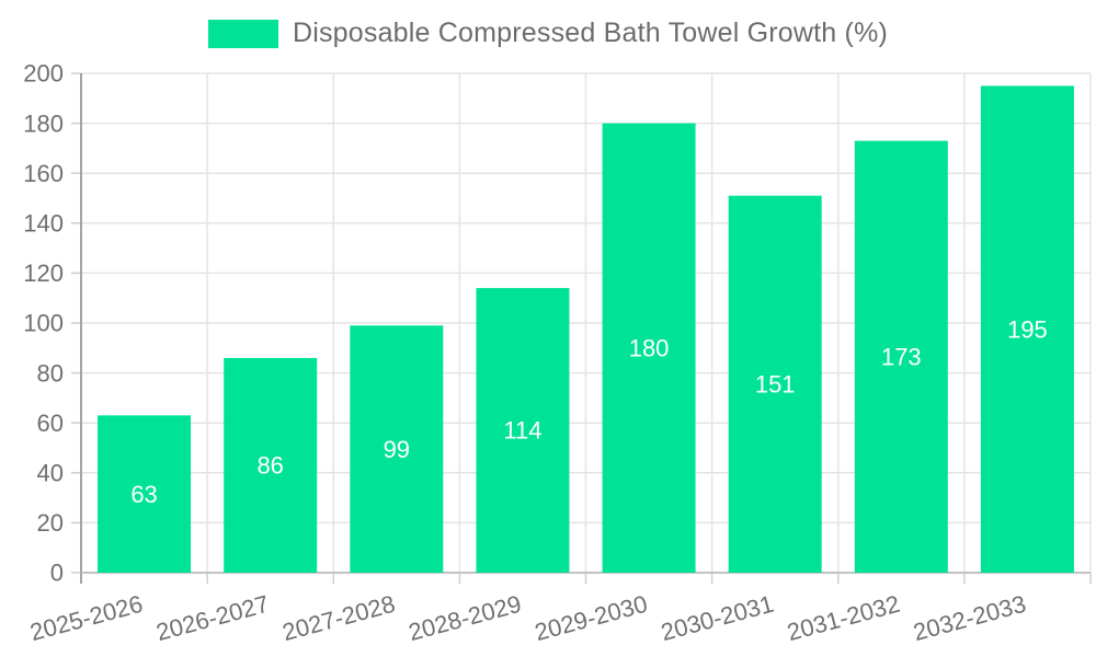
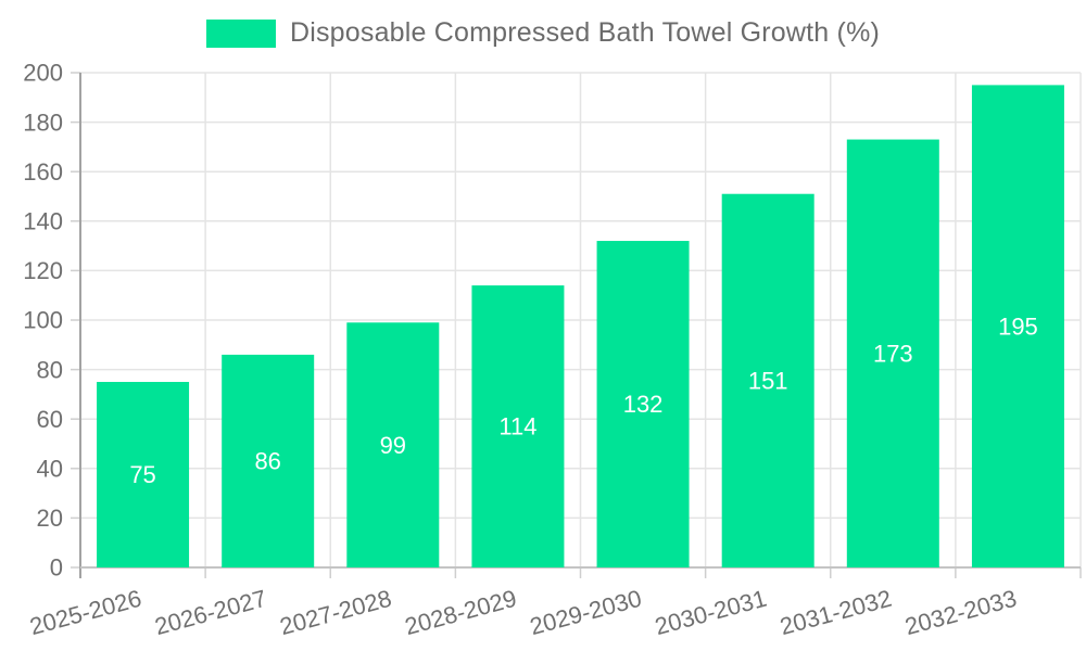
2025-2026: 63 -> 75
2029-2030: 180 -> 132
